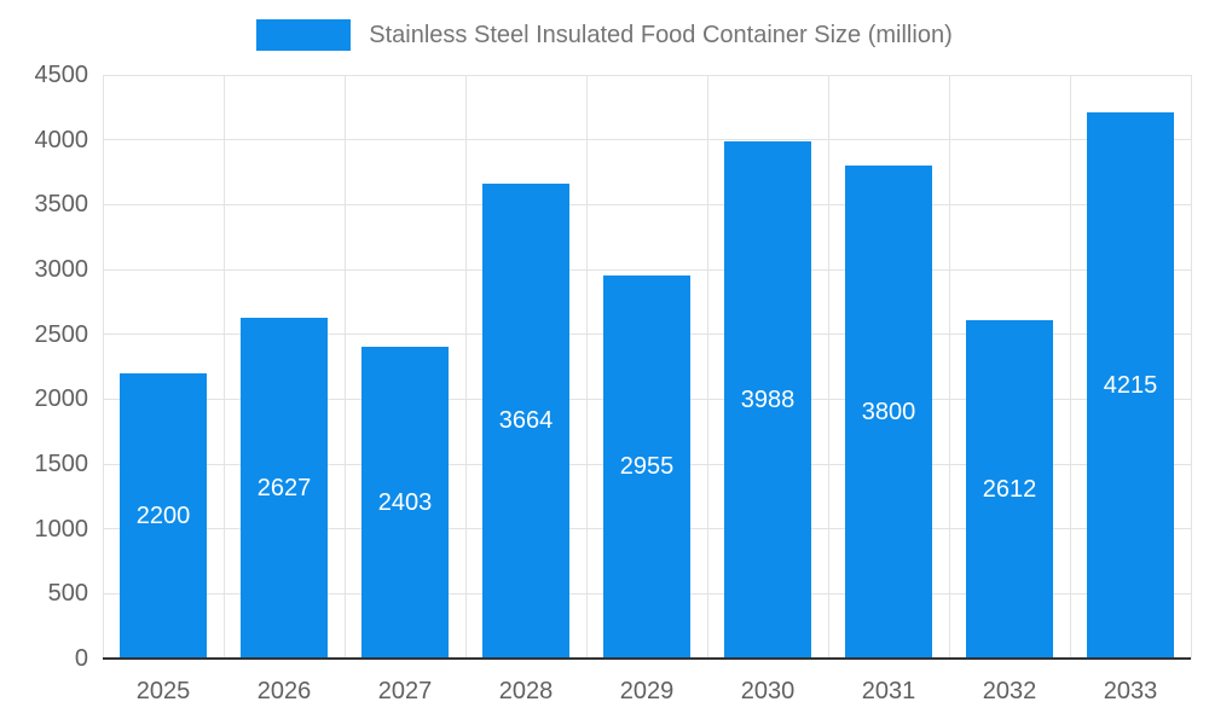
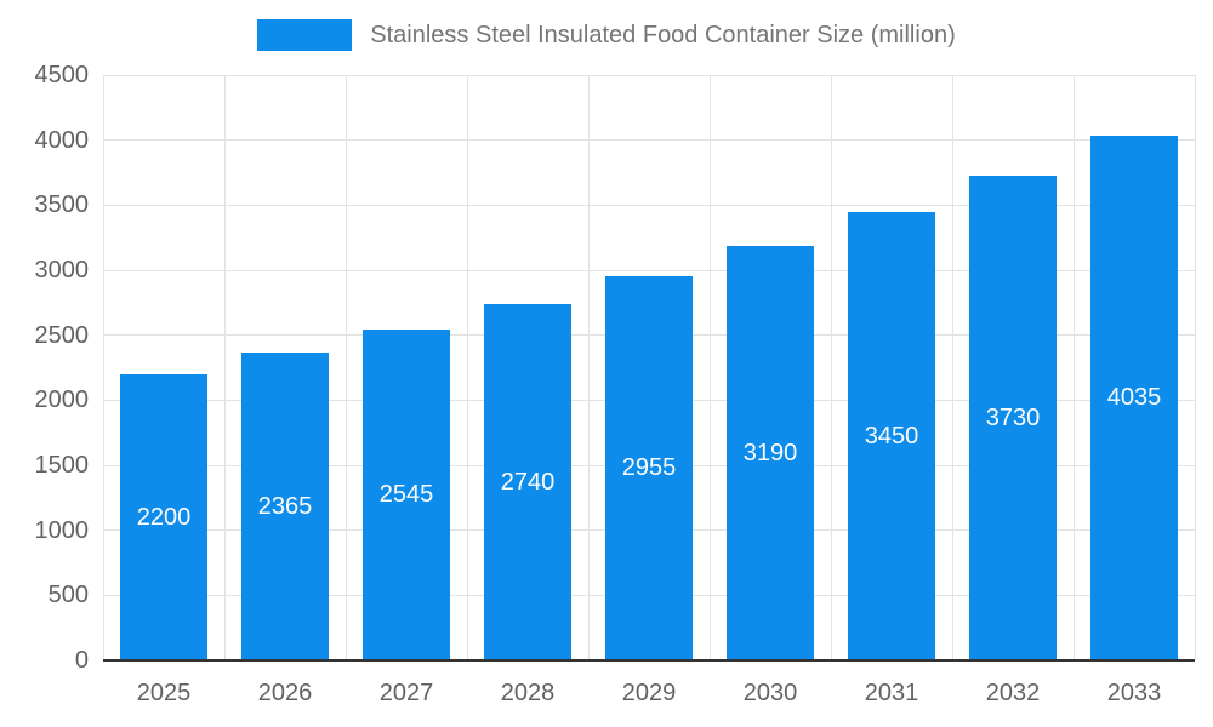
2026: 2627 -> 2365
2027: 2403 -> 2545
2028: 3664 -> 2740
2030: 3988 -> 3190
2031: 3800 -> 3450
2032: 2612 -> 3730
2033: 4215 -> 4035
